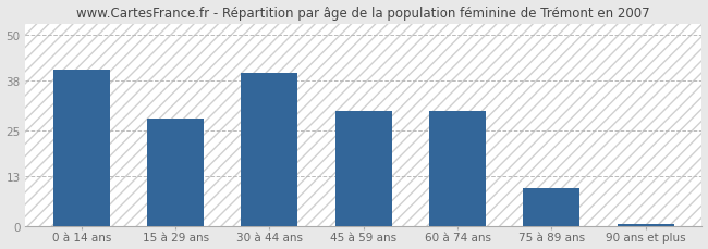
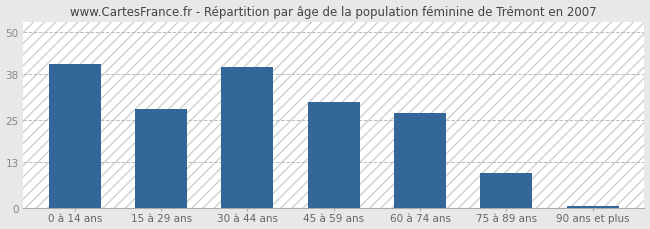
60 à 74 ans: 30.0 -> 27.0
